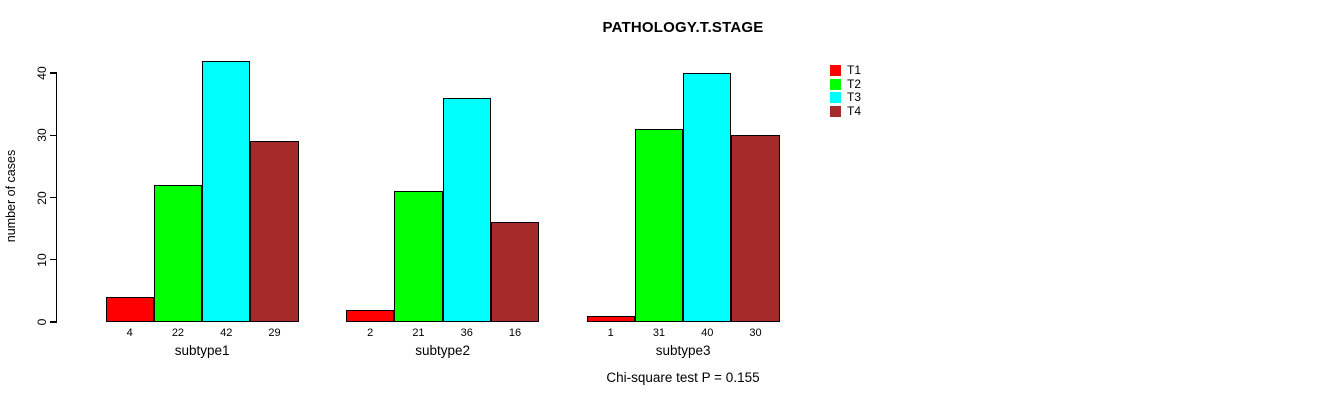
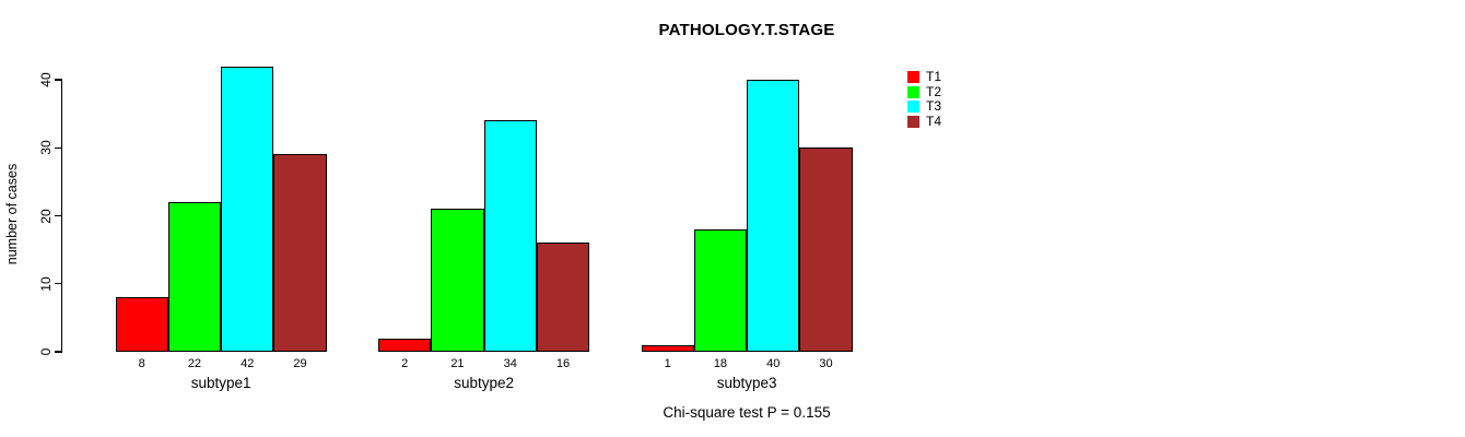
T1/subtype1: 4 -> 8
T3/subtype2: 36 -> 34
T2/subtype3: 31 -> 18
